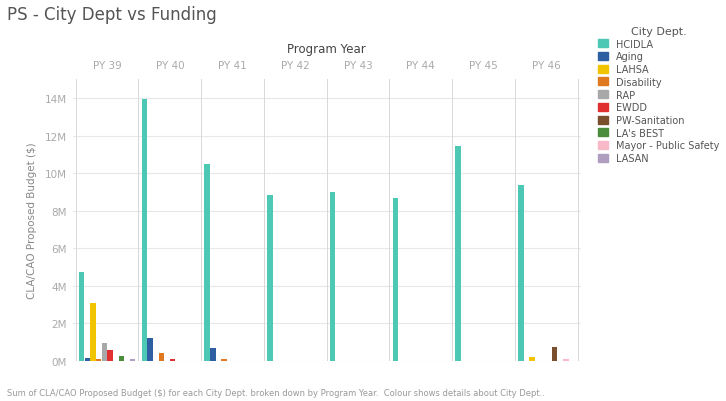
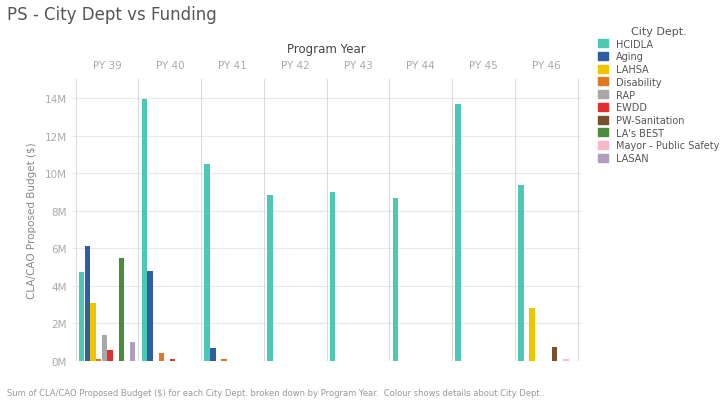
Aging/PY 39: 0.2M -> 6.1M
RAP/PY 39: 1.0M -> 1.4M
LA's BEST/PY 39: 0.3M -> 5.5M
LASAN/PY 39: 0.1M -> 1.0M
Aging/PY 40: 1.2M -> 4.8M
HCIDLA/PY 45: 11.4M -> 13.7M
LAHSA/PY 46: 0.2M -> 2.8M
